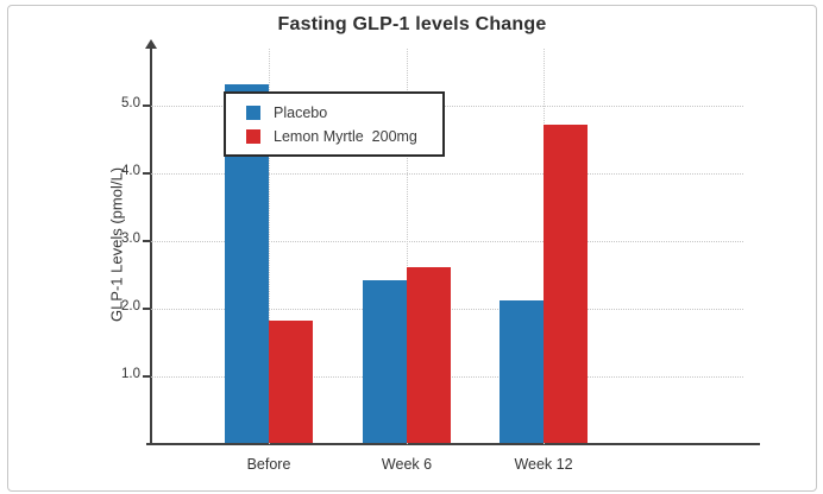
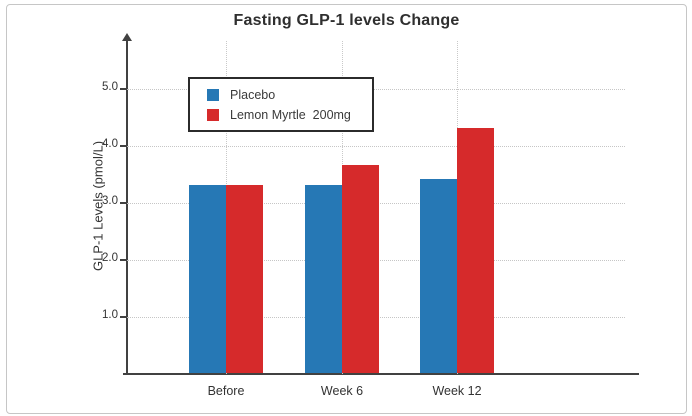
Placebo/Before: 5.3 -> 3.3
Lemon Myrtle 200mg/Before: 1.8 -> 3.3
Placebo/Week 6: 2.4 -> 3.3
Lemon Myrtle 200mg/Week 6: 2.6 -> 3.6
Placebo/Week 12: 2.1 -> 3.4
Lemon Myrtle 200mg/Week 12: 4.7 -> 4.3
